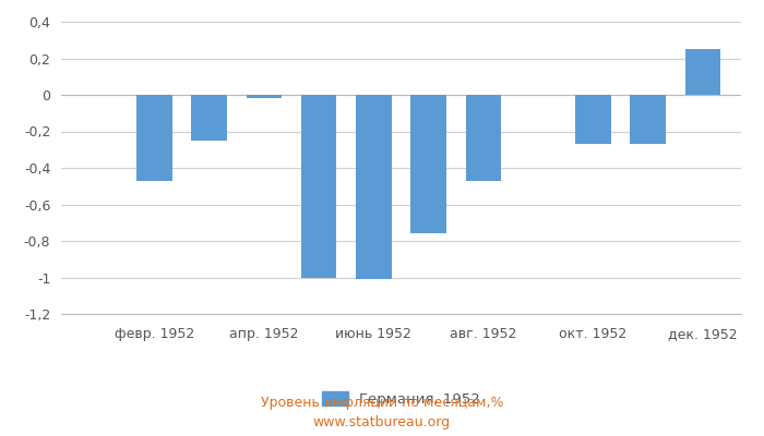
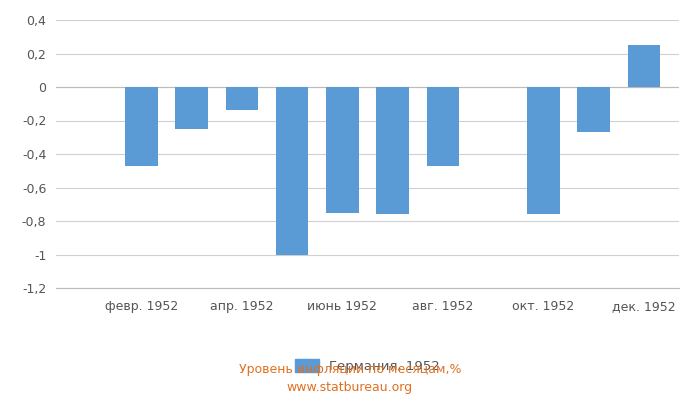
апр. 1952: -0,02 -> -0,14
июнь 1952: -1,01 -> -0,75
окт. 1952: -0,27 -> -0,76
